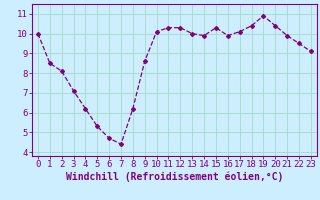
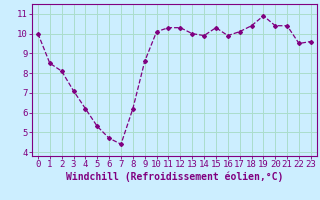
21: 9.9 -> 10.4
23: 9.1 -> 9.6
